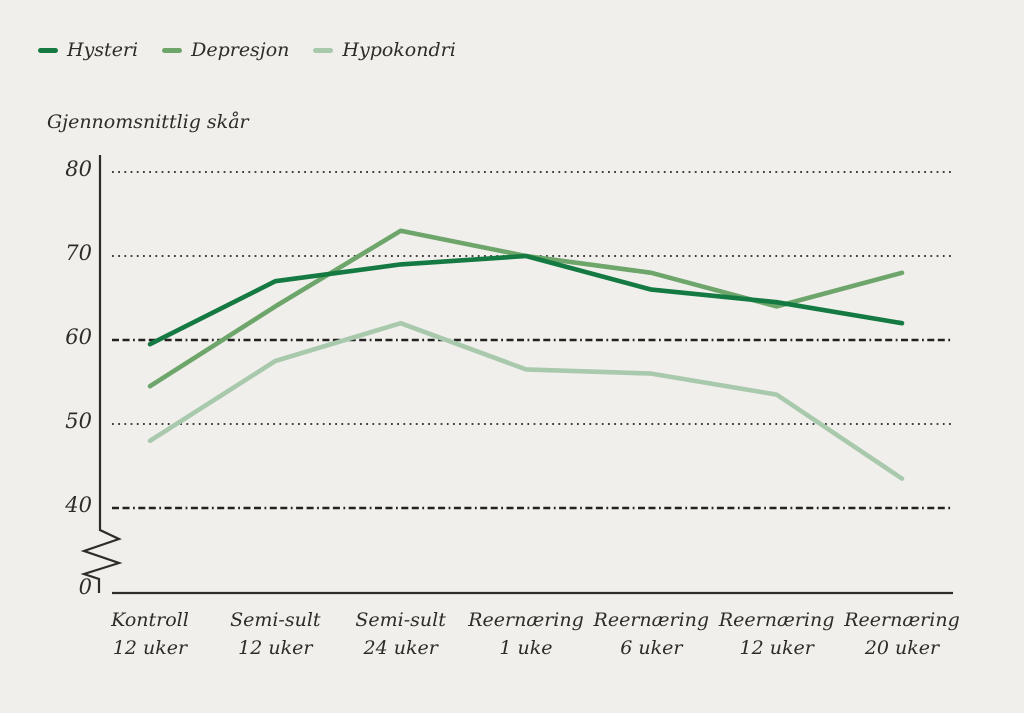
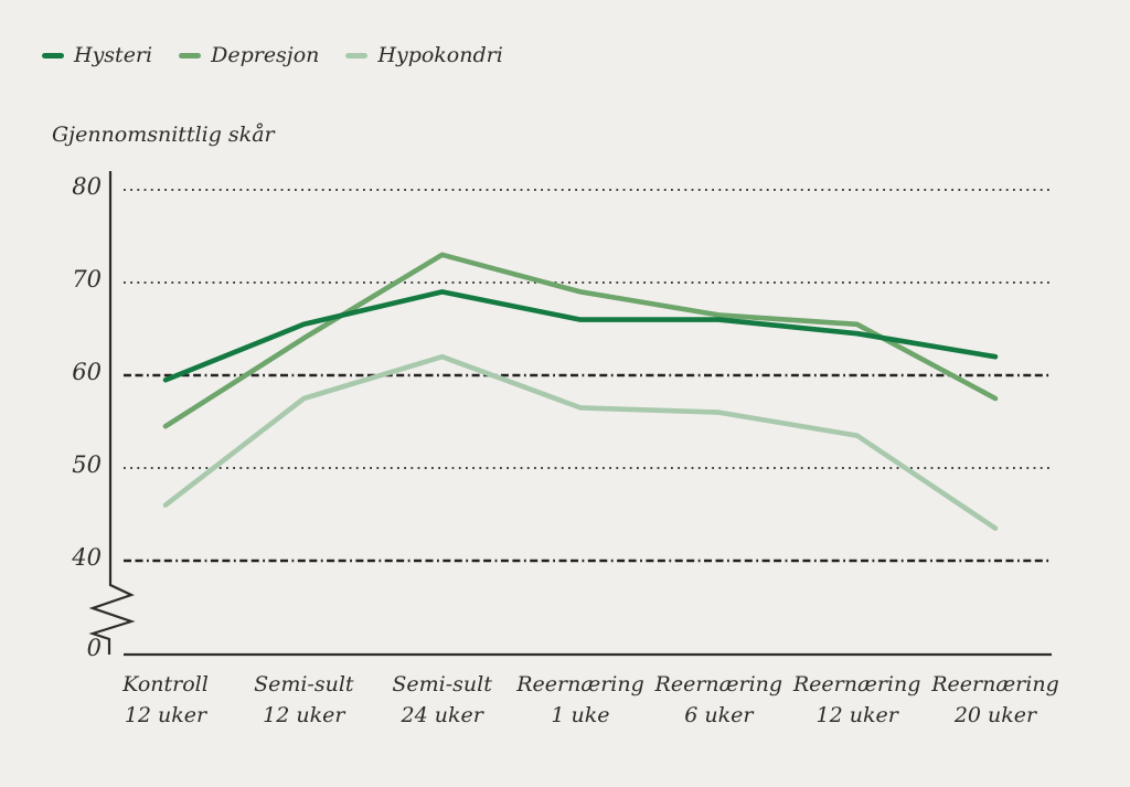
Hypokondri/Kontroll 12 uker: 48 -> 46
Hysteri/Semi-sult 12 uker: 67 -> 66
Hysteri/Reernæring 1 uke: 70 -> 66
Depresjon/Reernæring 1 uke: 70 -> 69
Depresjon/Reernæring 6 uker: 68 -> 66
Depresjon/Reernæring 12 uker: 64 -> 66
Depresjon/Reernæring 20 uker: 68 -> 58
